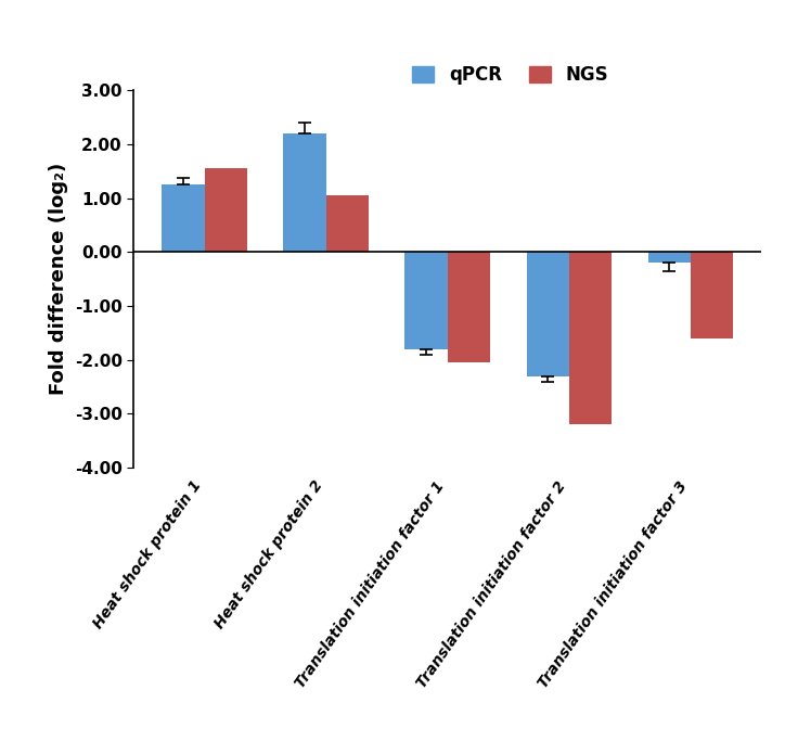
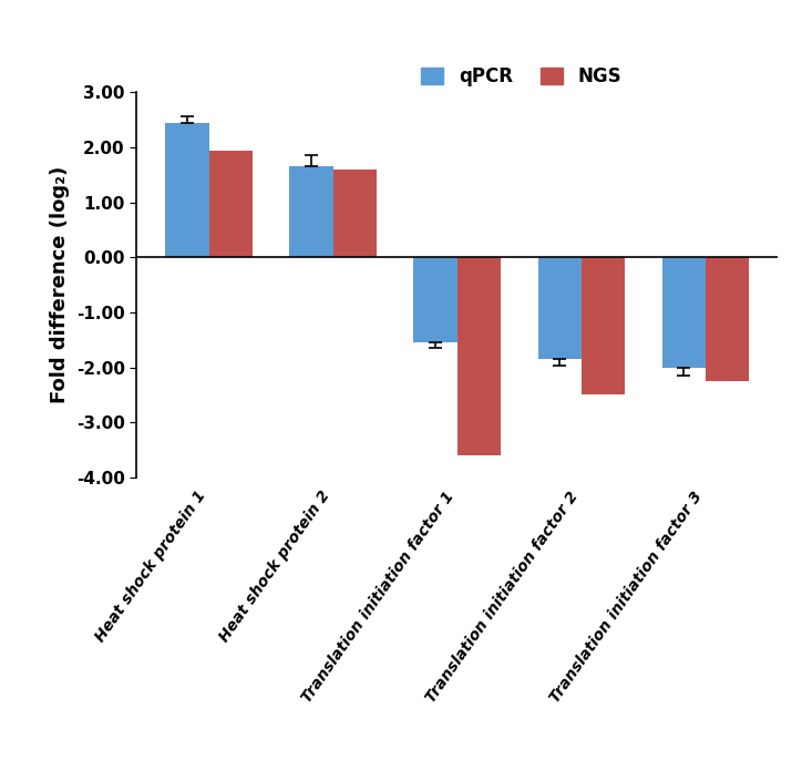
qPCR/Heat shock protein 1: 1.25 -> 2.45
NGS/Heat shock protein 1: 1.55 -> 1.95
qPCR/Heat shock protein 2: 2.20 -> 1.65
NGS/Heat shock protein 2: 1.05 -> 1.60
qPCR/Translation initiation factor 1: -1.80 -> -1.55
NGS/Translation initiation factor 1: -2.05 -> -3.60
qPCR/Translation initiation factor 2: -2.30 -> -1.85
NGS/Translation initiation factor 2: -3.20 -> -2.50
qPCR/Translation initiation factor 3: -0.20 -> -2.00
NGS/Translation initiation factor 3: -1.60 -> -2.25
